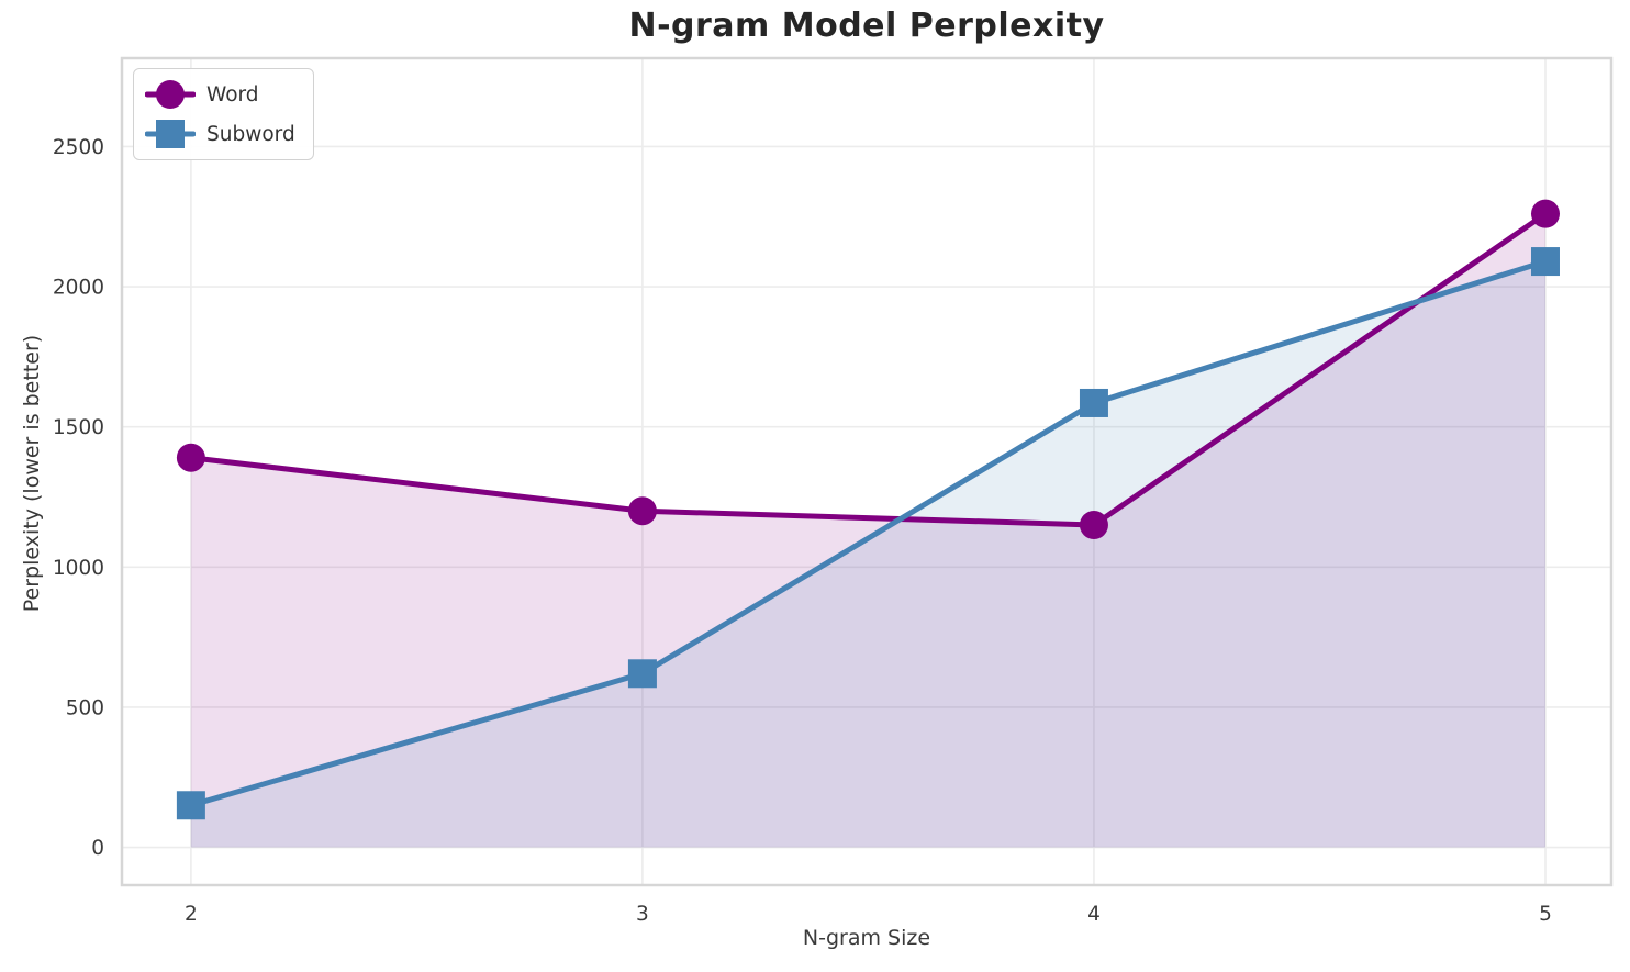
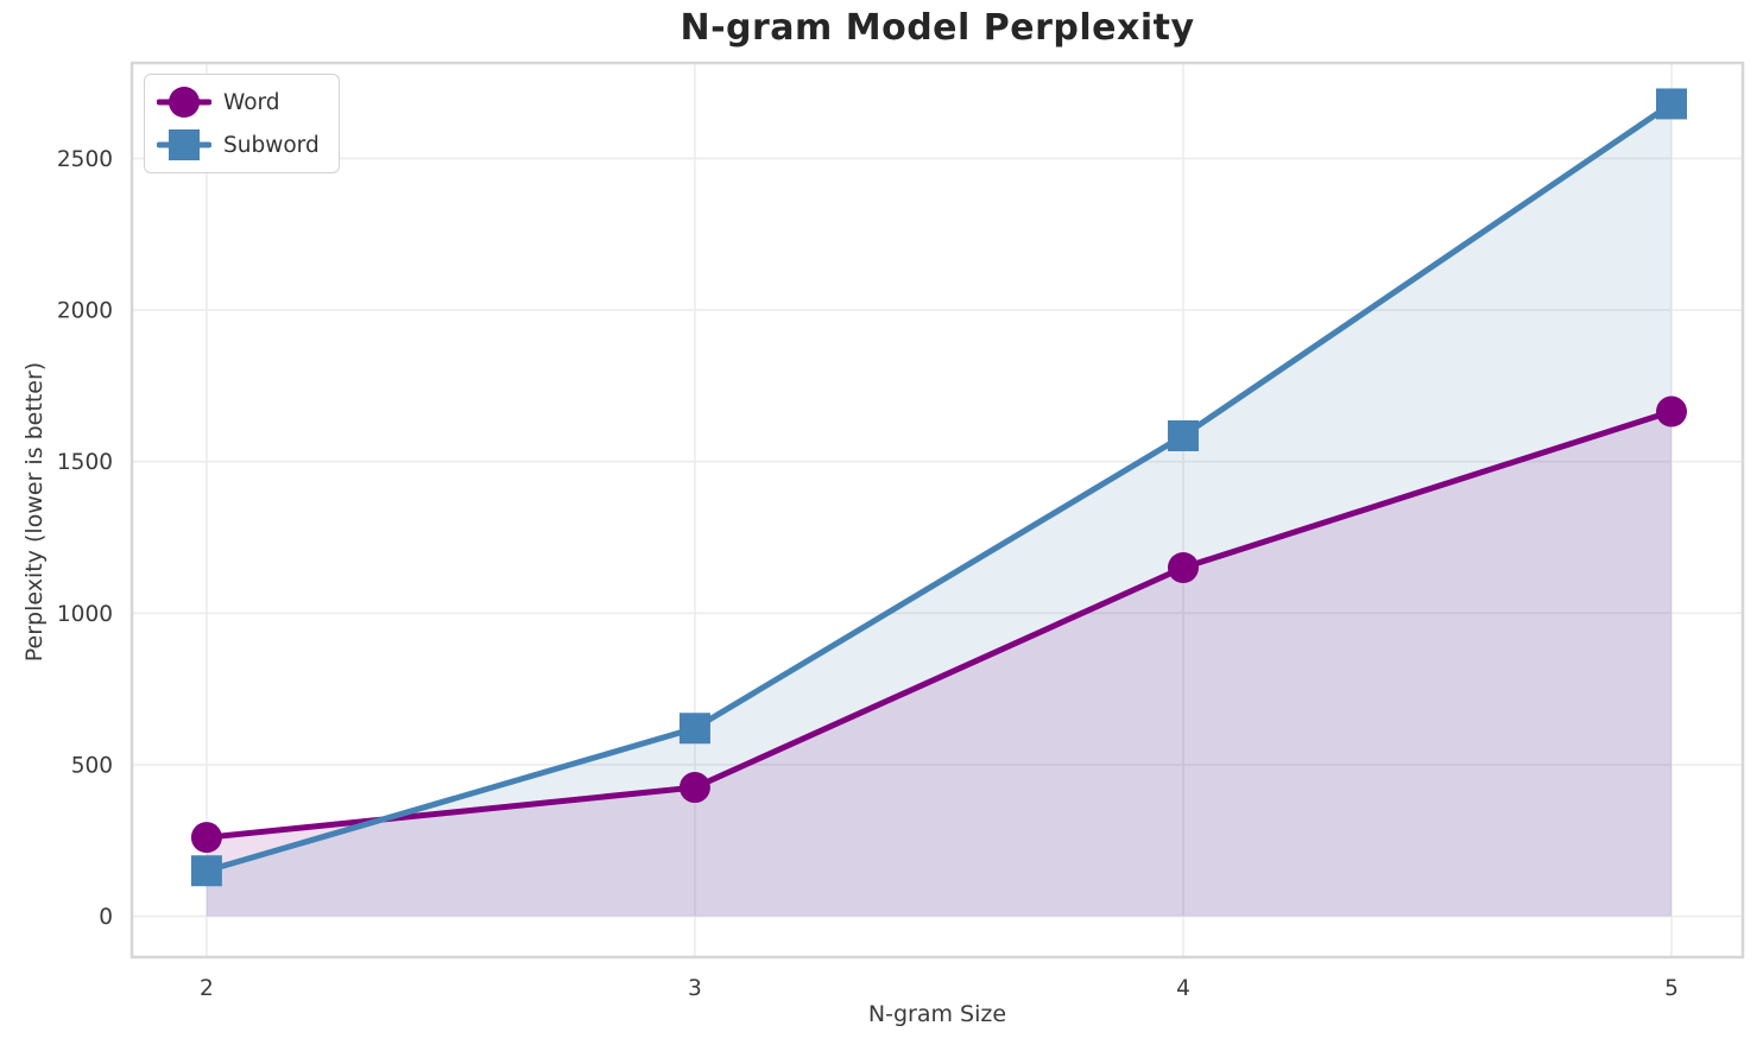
Word/2: 1390 -> 260
Word/3: 1200 -> 420
Word/5: 2260 -> 1660
Subword/5: 2090 -> 2680
